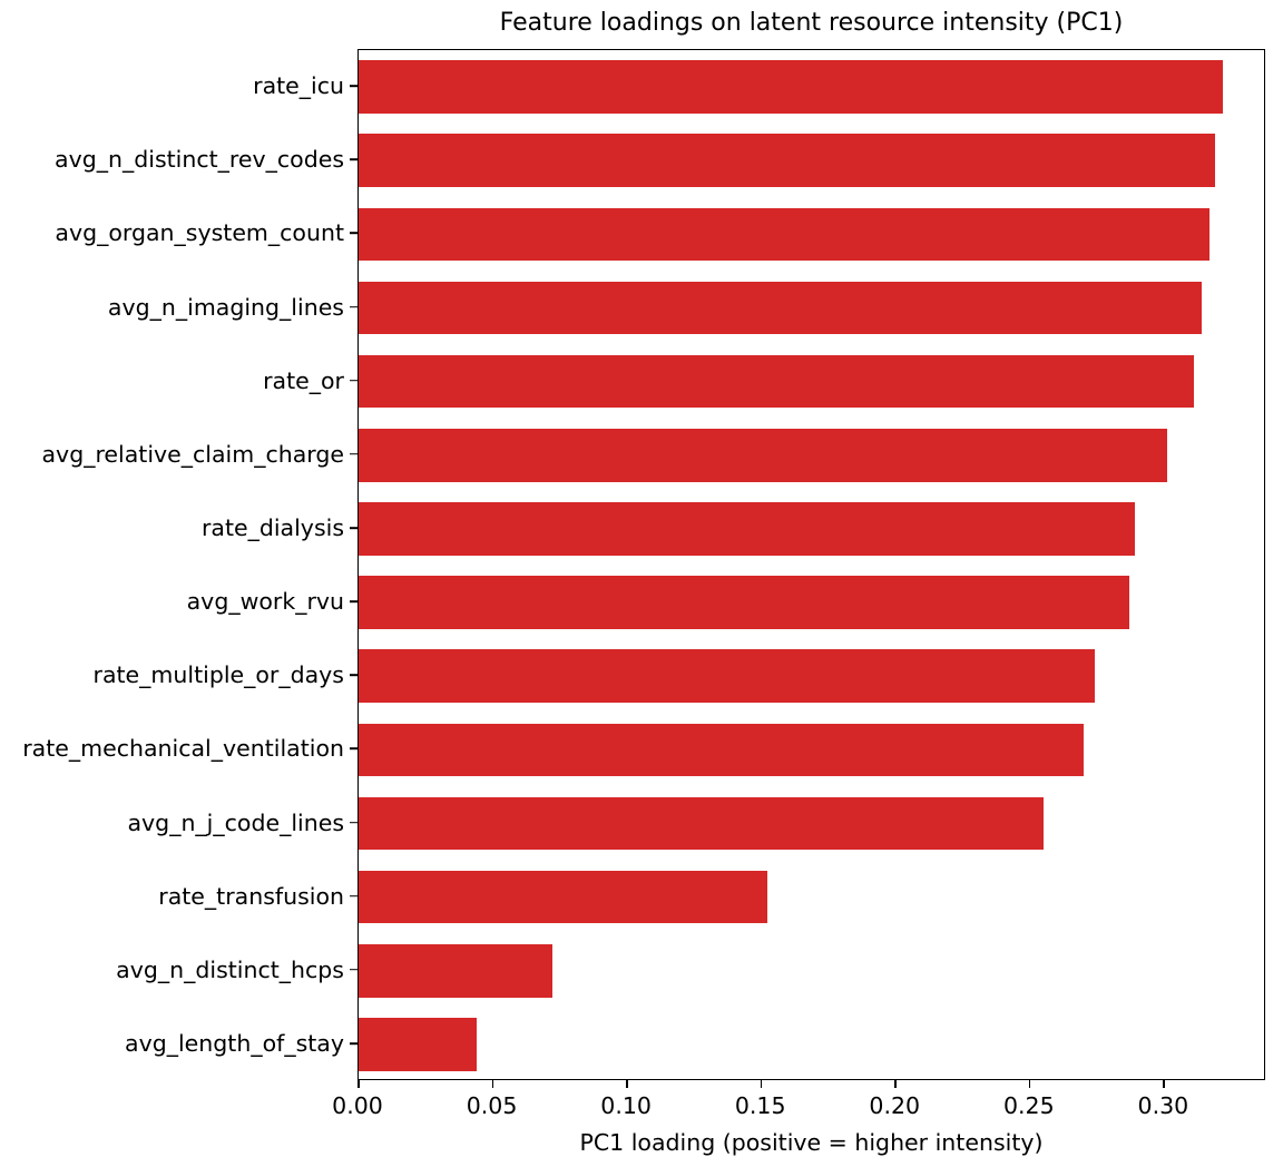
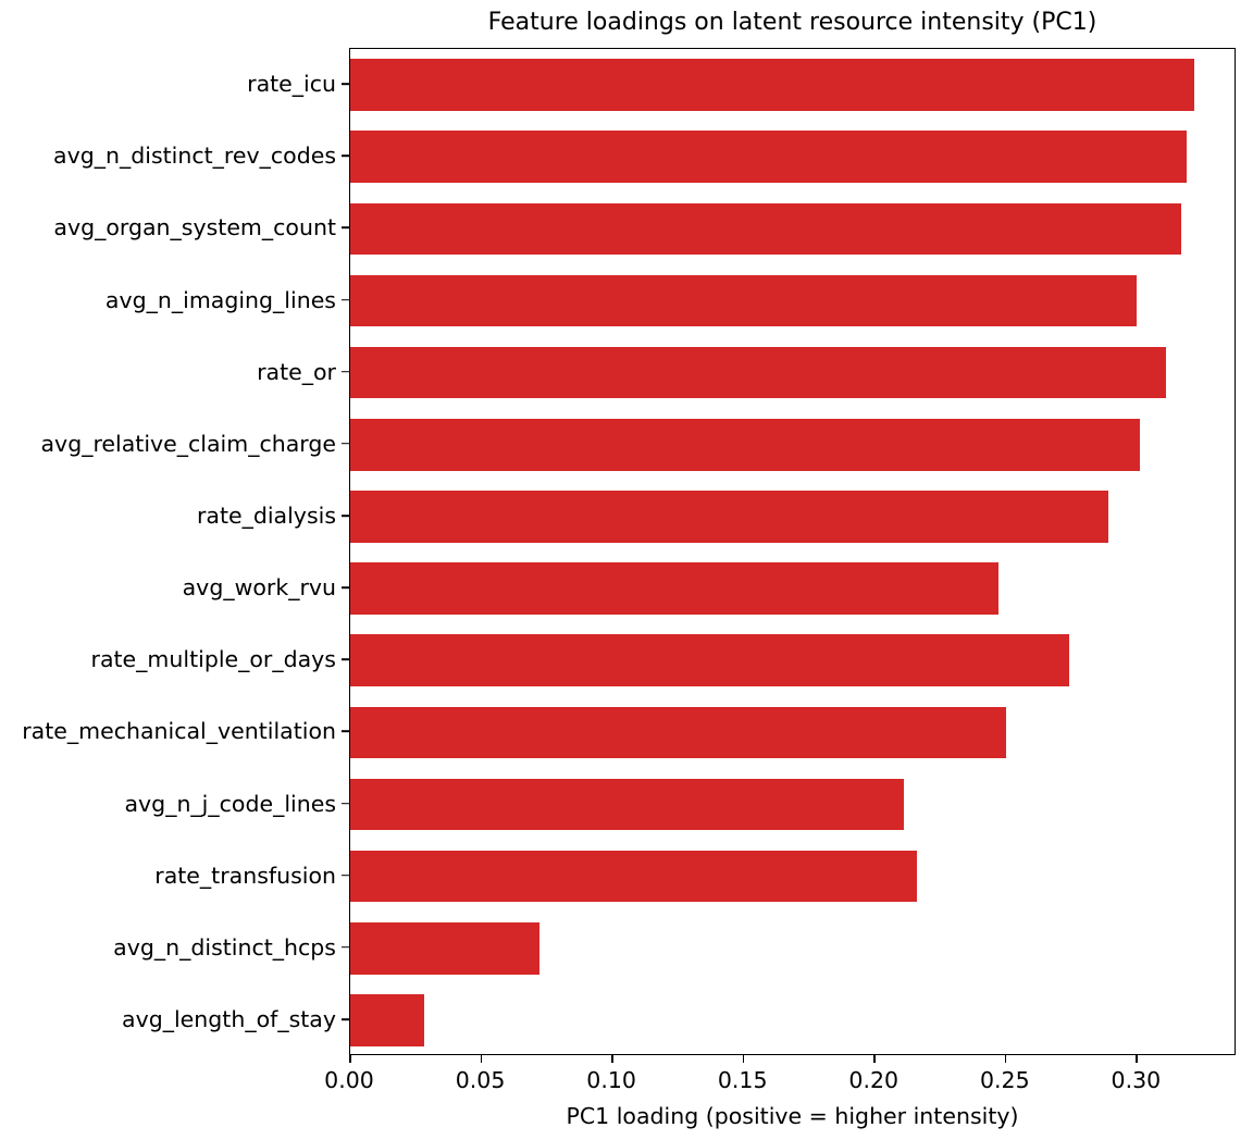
avg_n_imaging_lines: 0.314 -> 0.300
avg_work_rvu: 0.287 -> 0.247
rate_mechanical_ventilation: 0.270 -> 0.250
avg_n_j_code_lines: 0.255 -> 0.211
rate_transfusion: 0.152 -> 0.216
avg_length_of_stay: 0.044 -> 0.028
